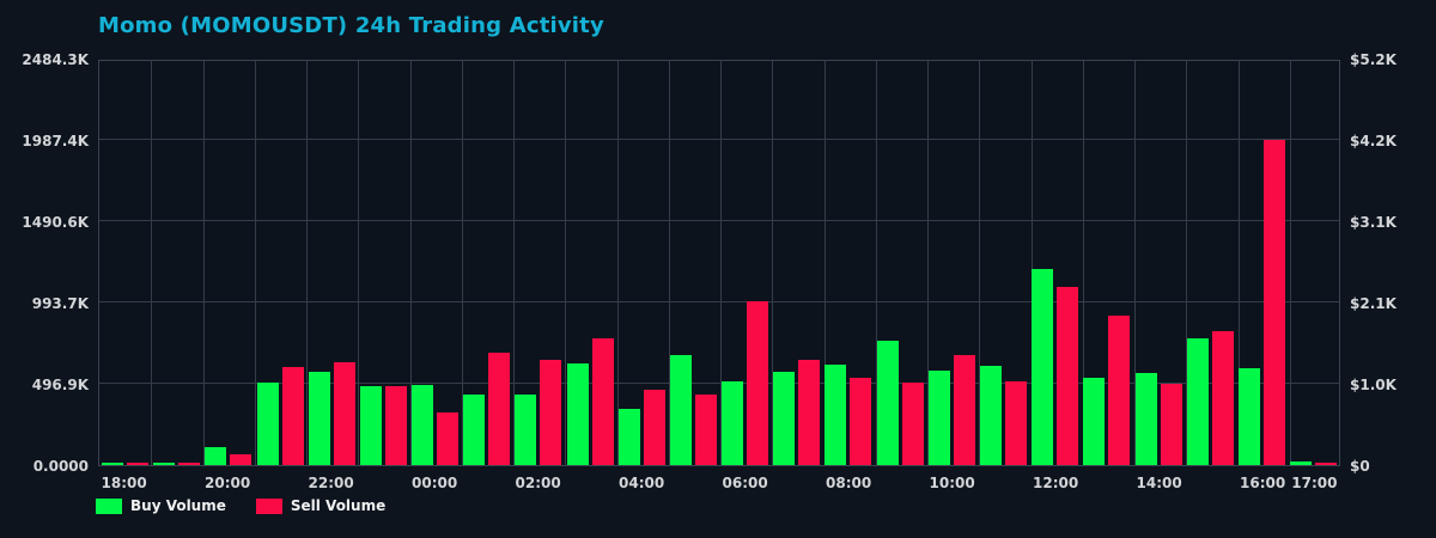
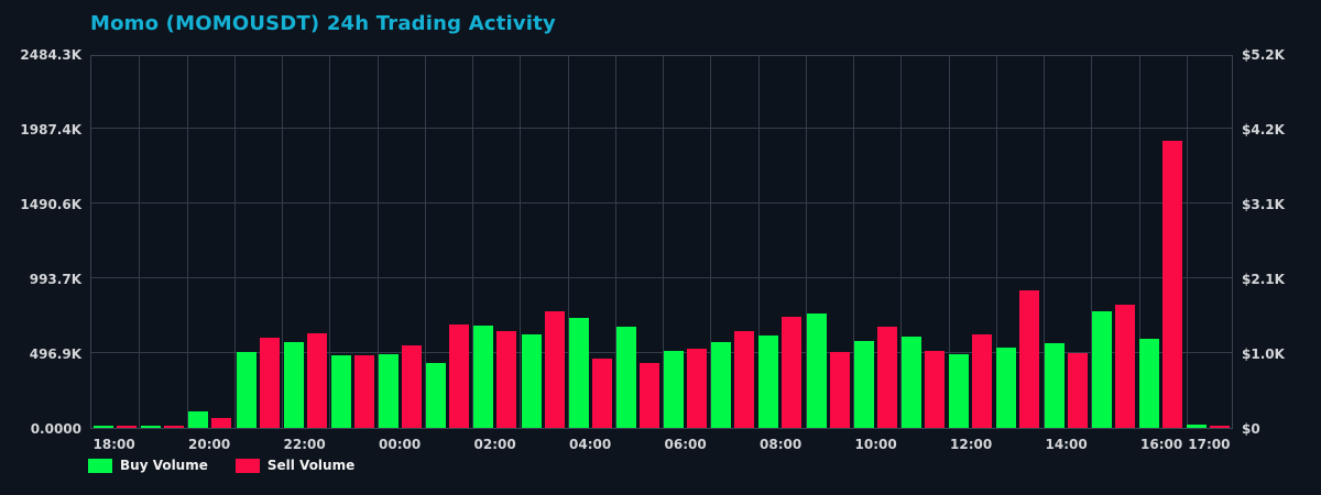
Sell Volume/00:00: 320K -> 550K
Buy Volume/02:00: 430K -> 680K
Buy Volume/04:00: 340K -> 730K
Sell Volume/06:00: 1000K -> 530K
Sell Volume/08:00: 530K -> 740K
Buy Volume/12:00: 1200K -> 490K
Sell Volume/12:00: 1090K -> 620K
Sell Volume/16:00: 1990K -> 1900K
